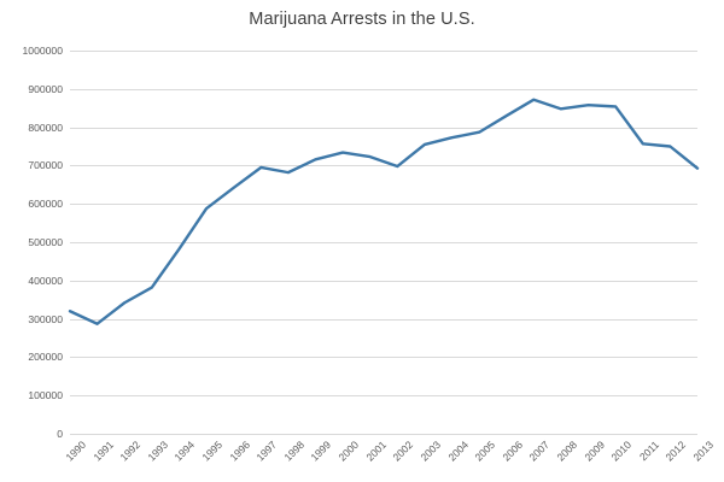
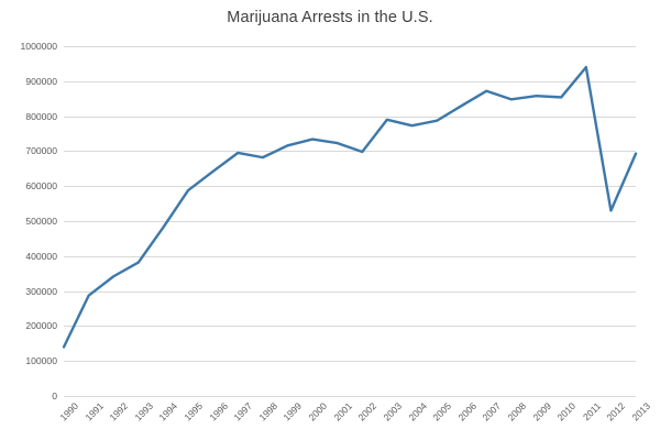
1990: 320000 -> 140000
2003: 760000 -> 790000
2011: 760000 -> 940000
2012: 750000 -> 530000
